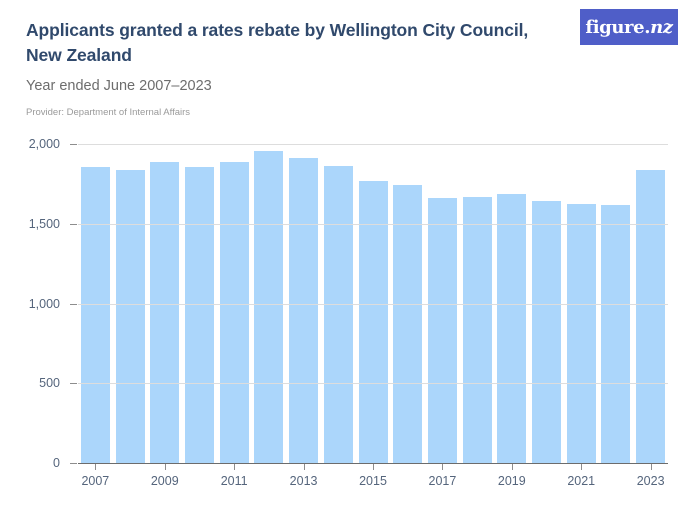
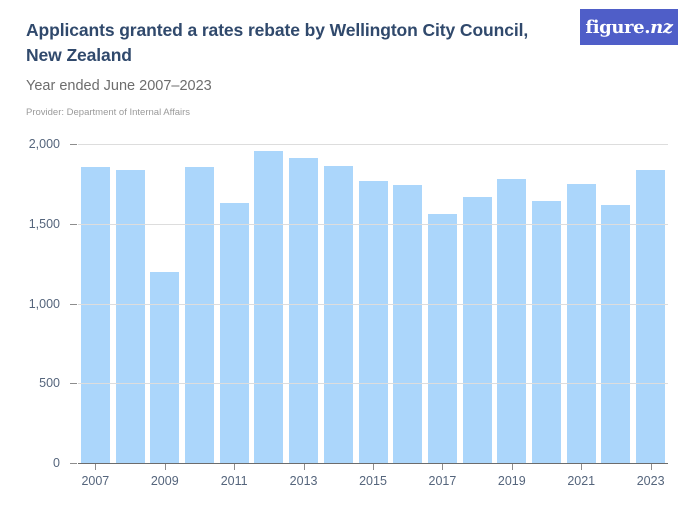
2009: 1890 -> 1200
2011: 1880 -> 1630
2017: 1660 -> 1560
2019: 1680 -> 1780
2021: 1620 -> 1750
